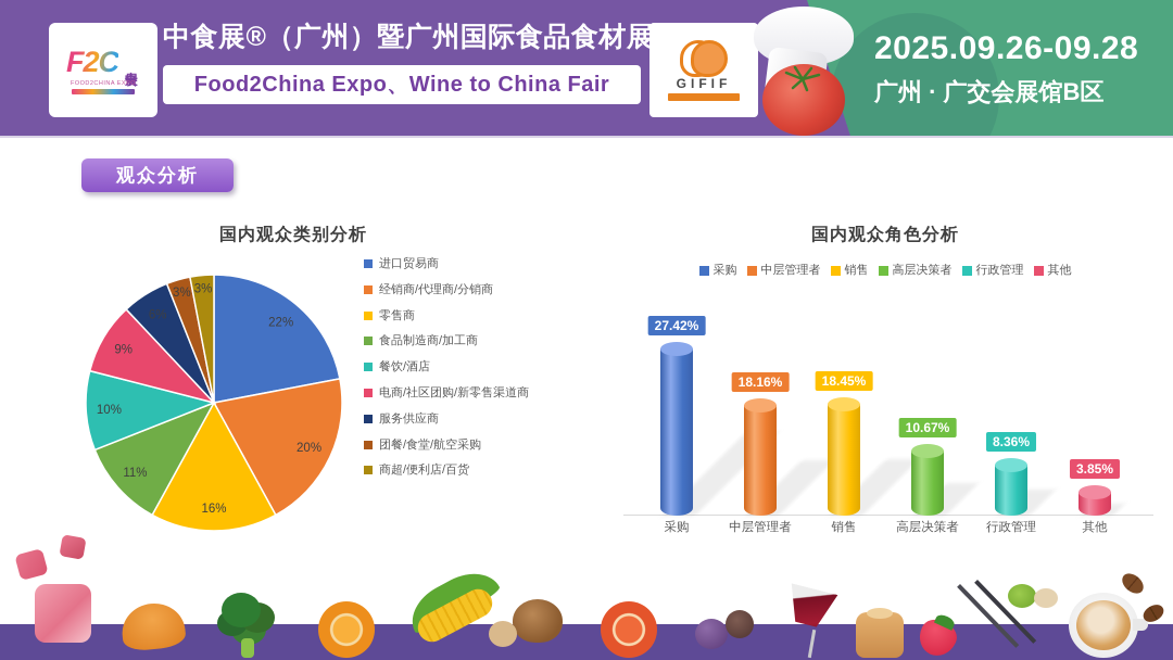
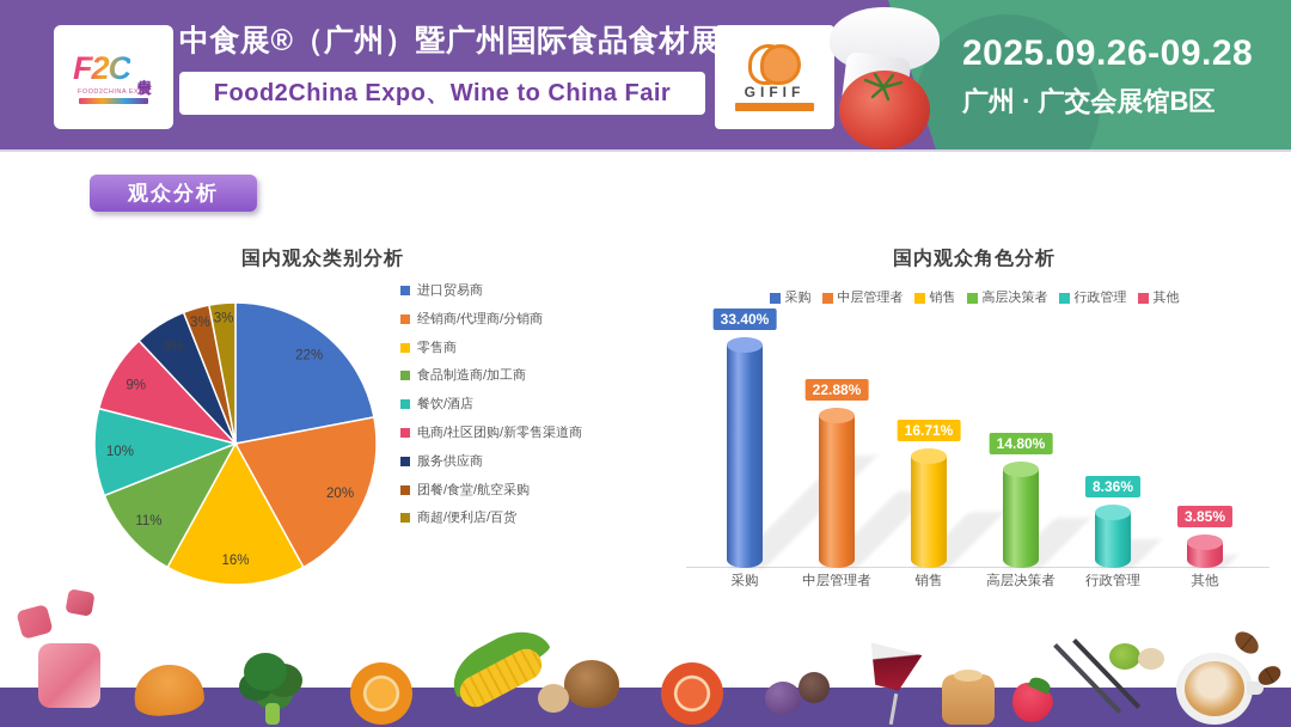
国内观众角色分析/采购: 27.42% -> 33.40%
国内观众角色分析/中层管理者: 18.16% -> 22.88%
国内观众角色分析/销售: 18.45% -> 16.71%
国内观众角色分析/高层决策者: 10.67% -> 14.80%
